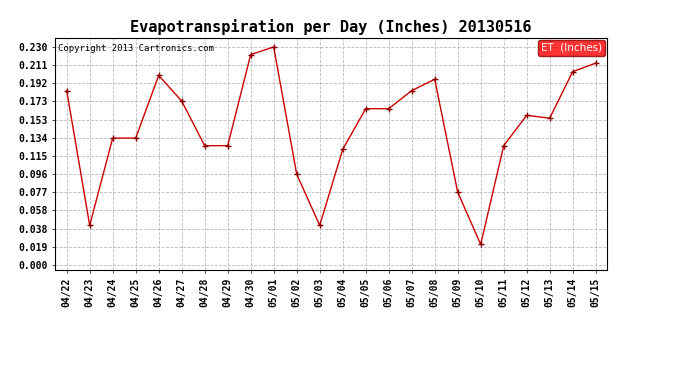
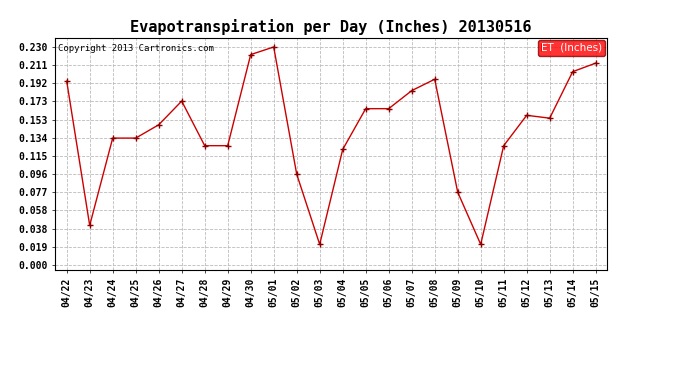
04/22: 0.184 -> 0.194
04/26: 0.200 -> 0.148
05/03: 0.042 -> 0.022
